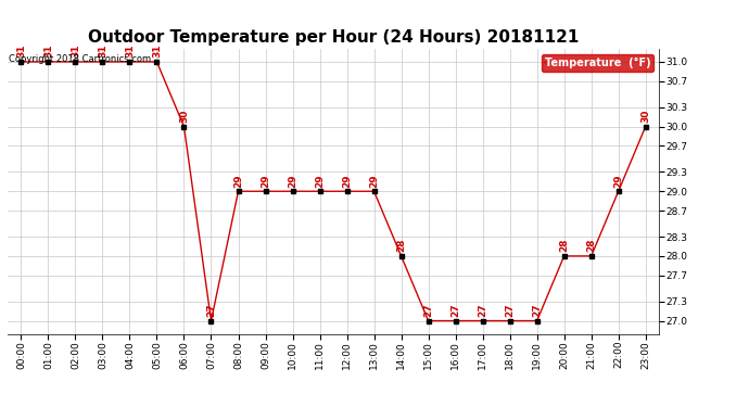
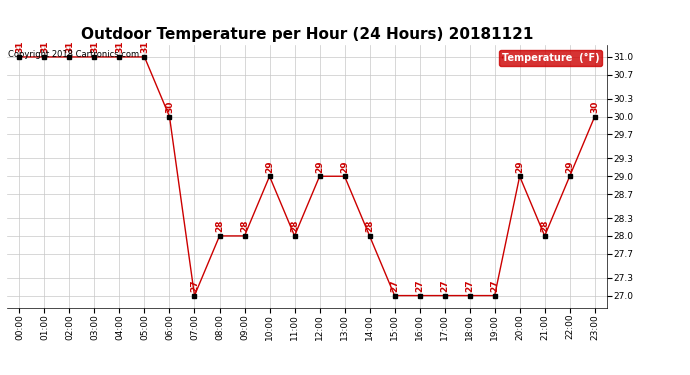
08:00: 29 -> 28
09:00: 29 -> 28
11:00: 29 -> 28
20:00: 28 -> 29
